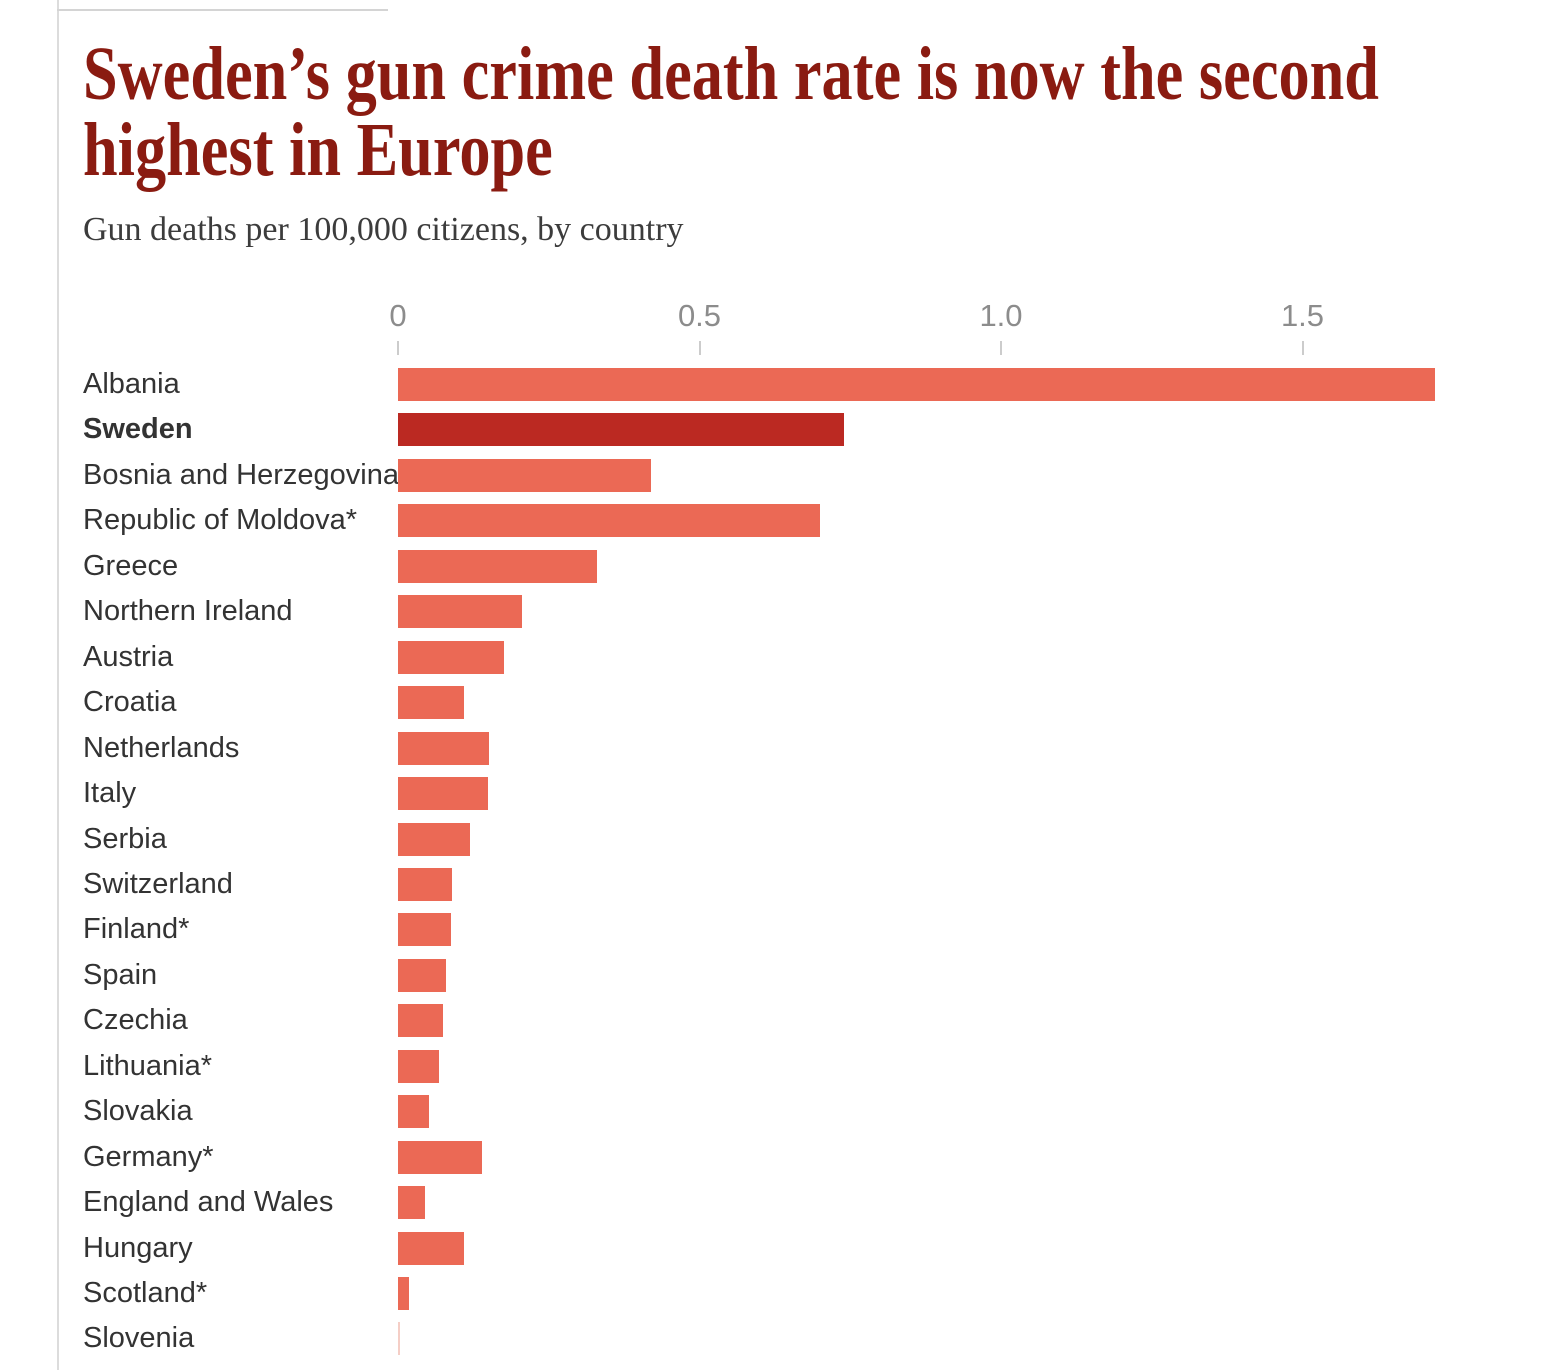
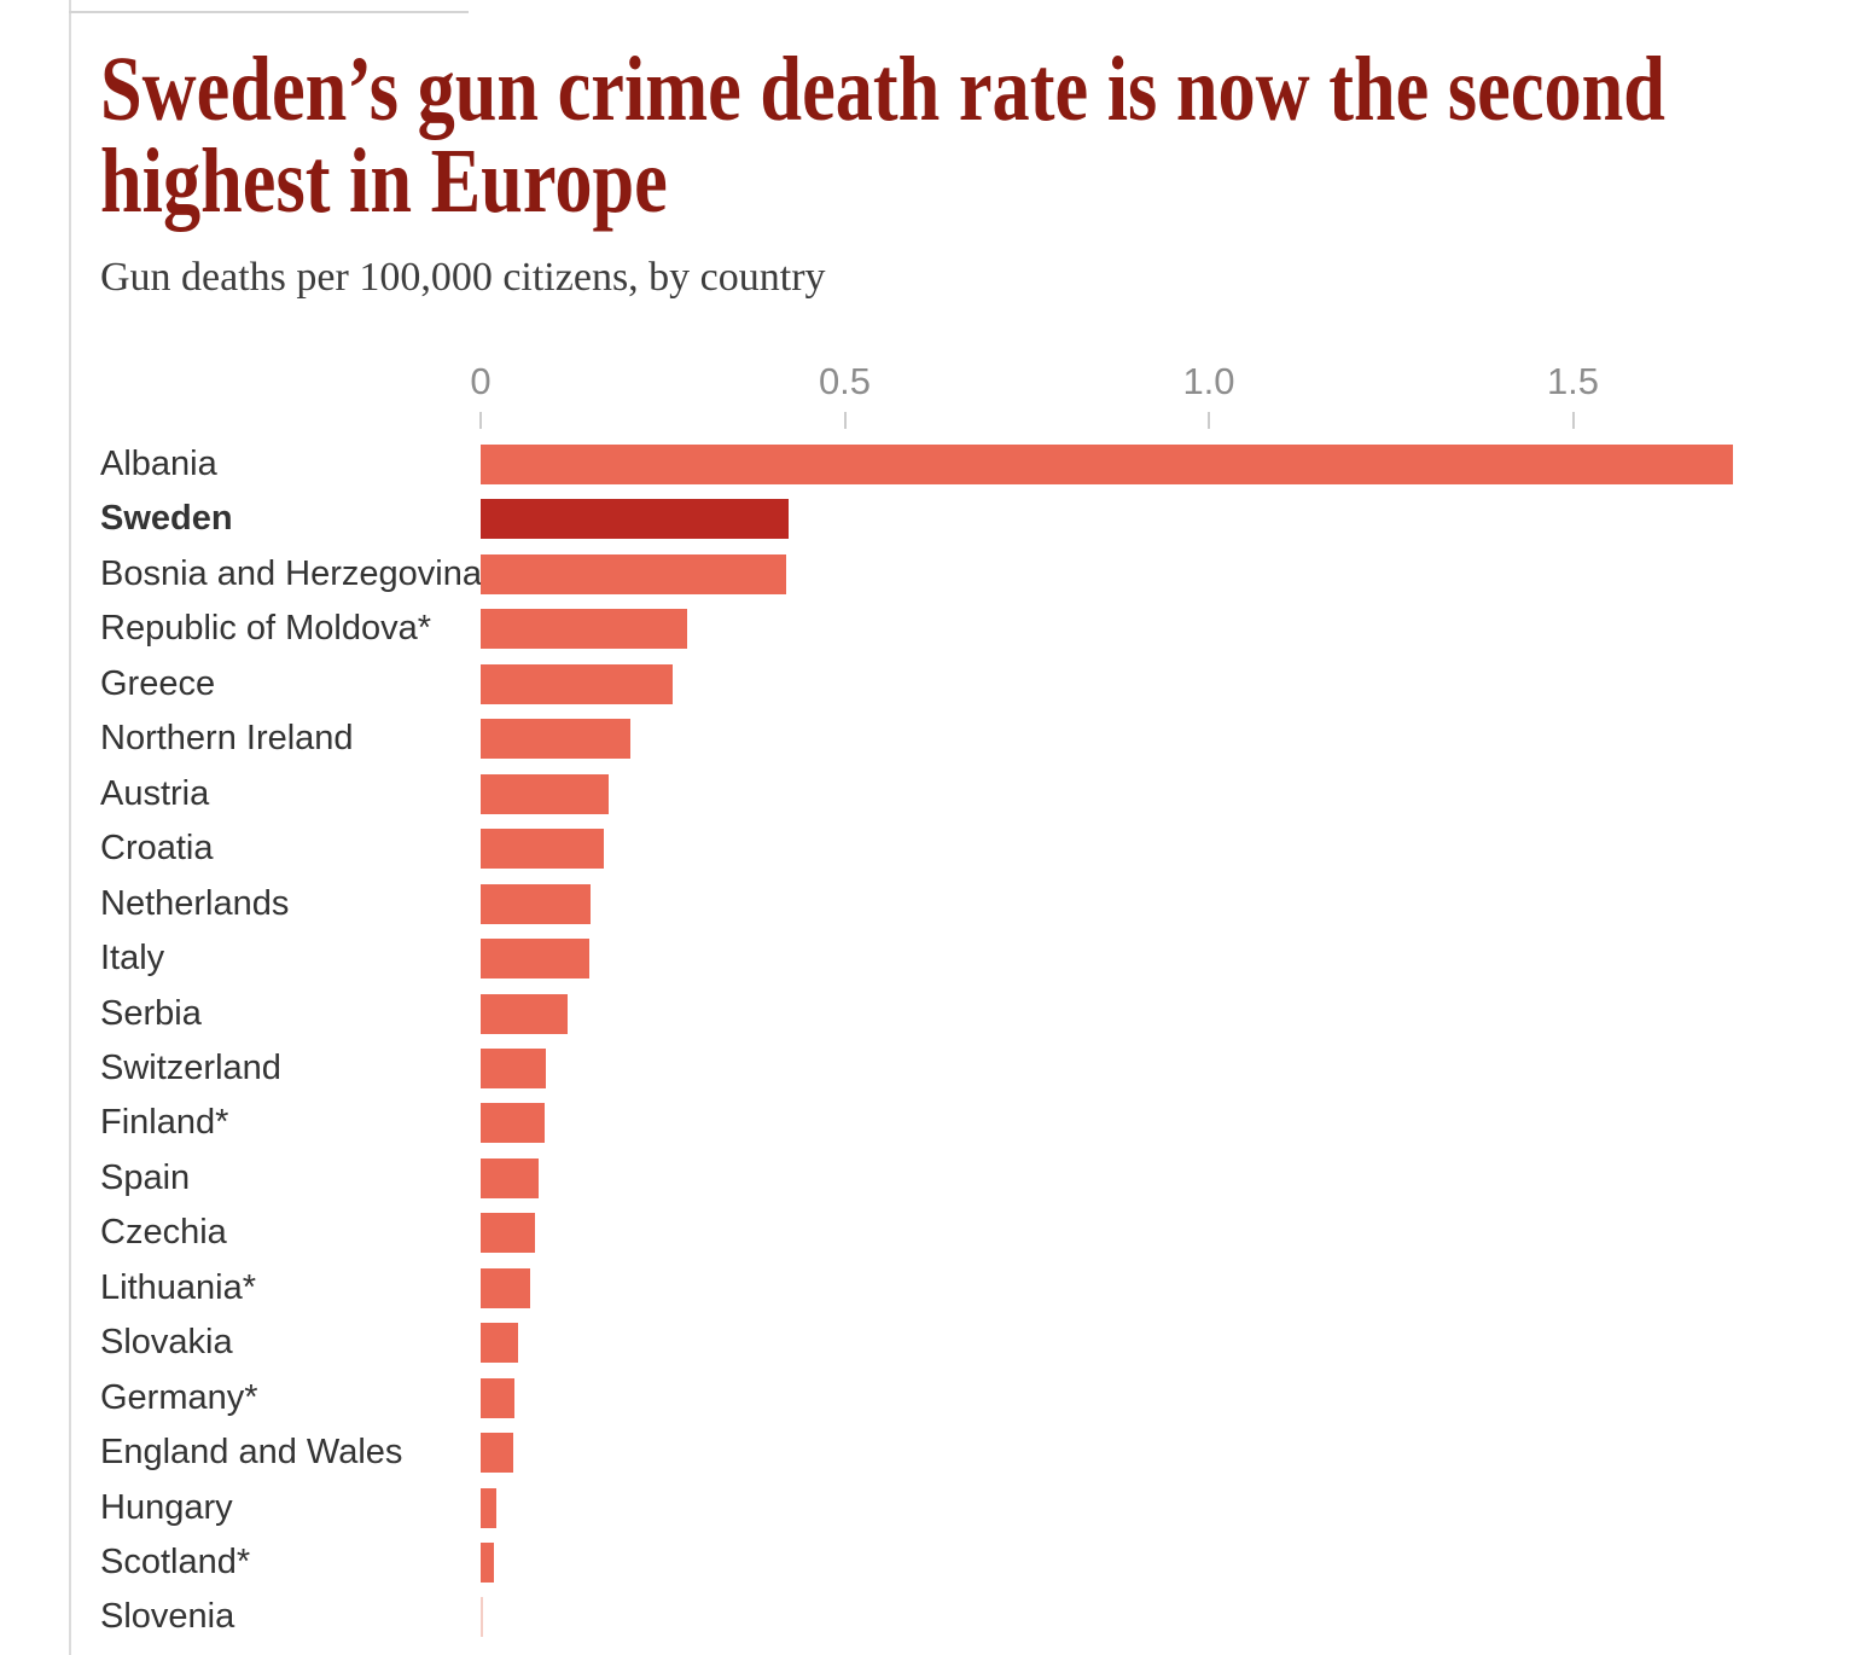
Sweden: 0.74 -> 0.42
Republic of Moldova*: 0.70 -> 0.28
Greece: 0.33 -> 0.26
Croatia: 0.11 -> 0.17
Germany*: 0.14 -> 0.05
Hungary: 0.11 -> 0.02
